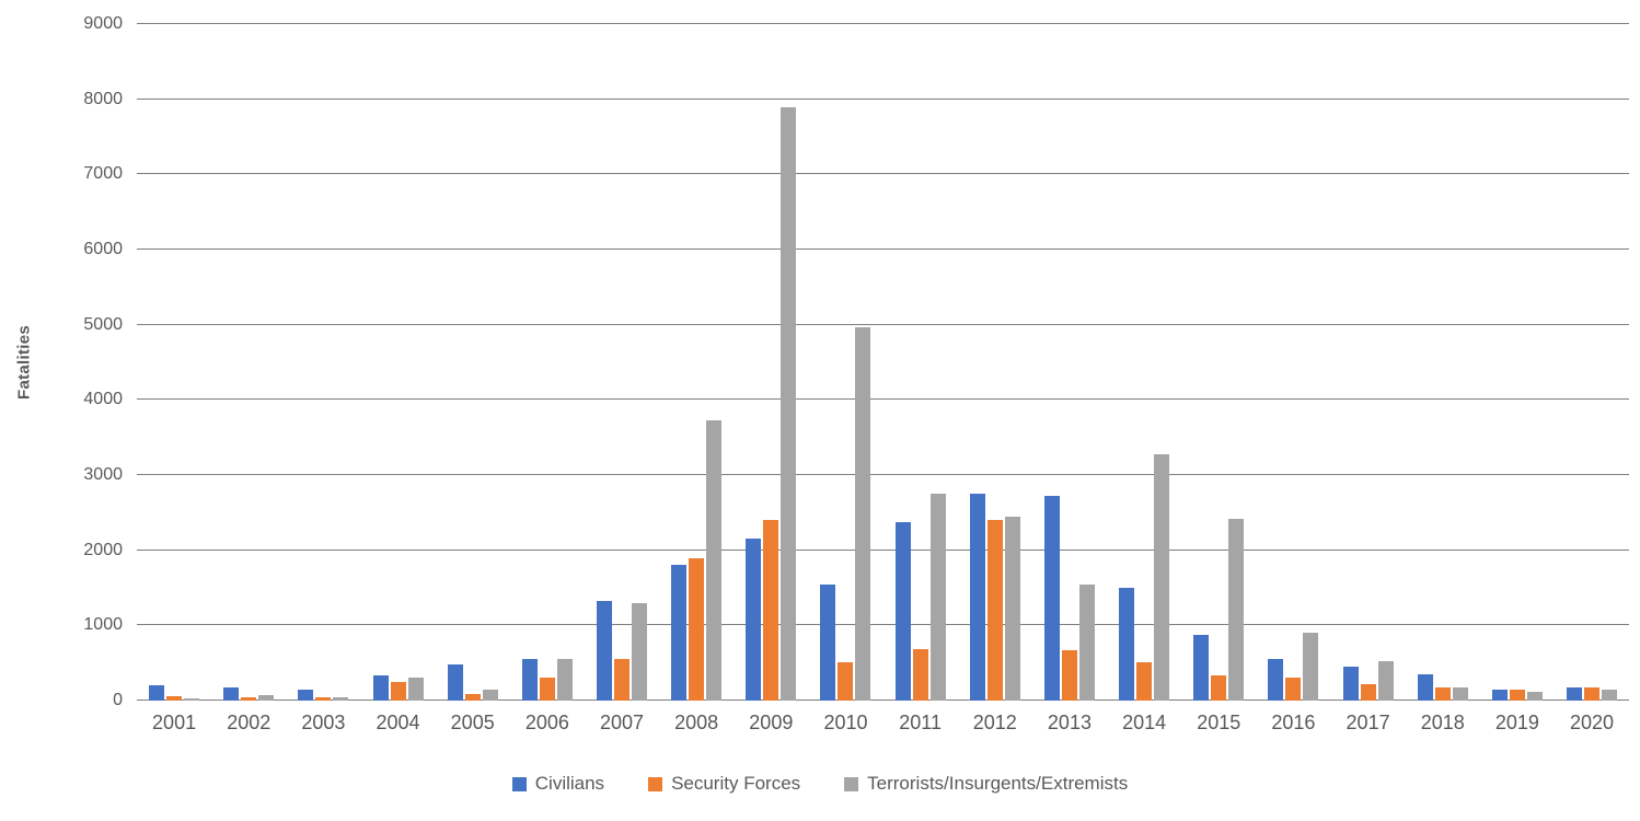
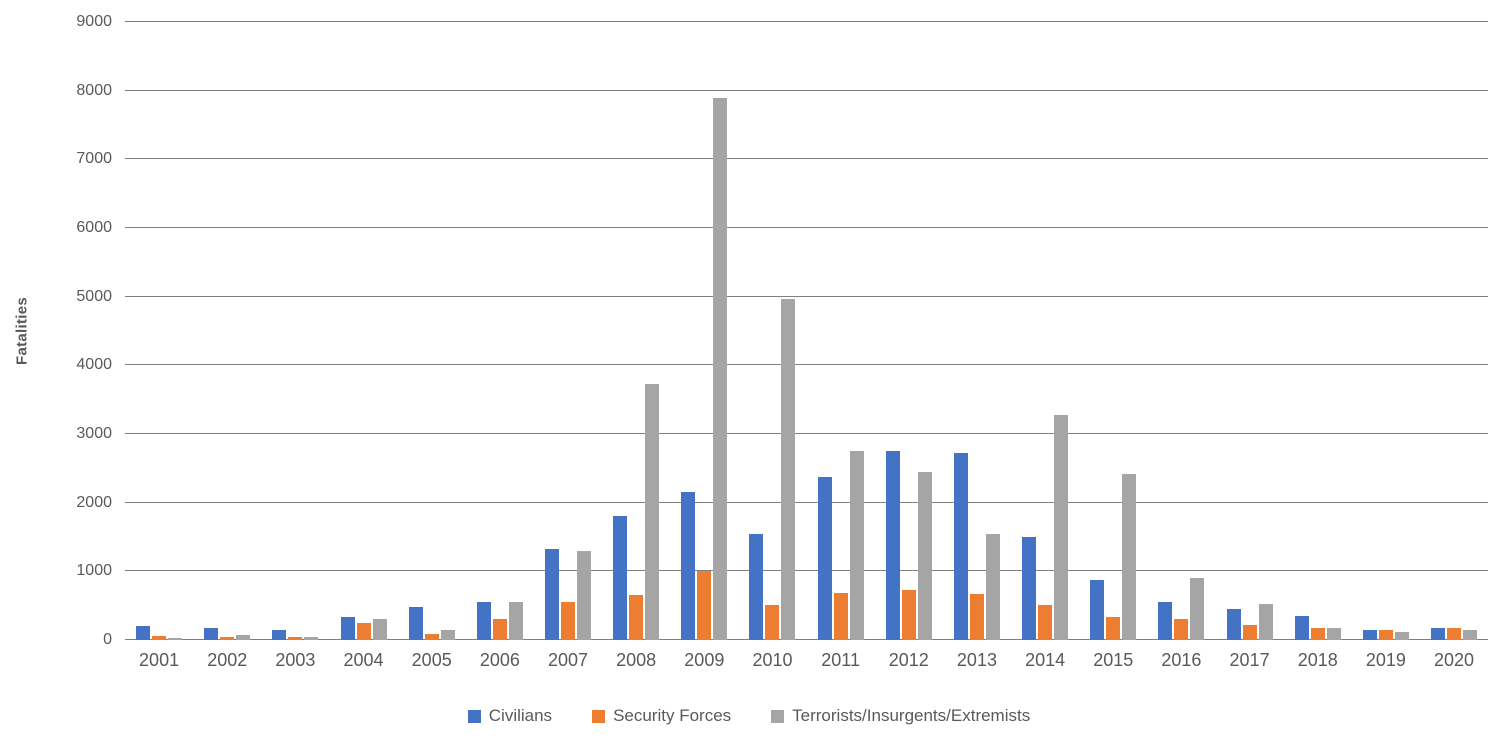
Security Forces/2008: 1900 -> 600
Security Forces/2009: 2400 -> 1000
Security Forces/2012: 2400 -> 700
